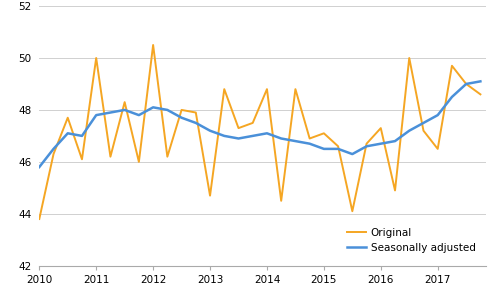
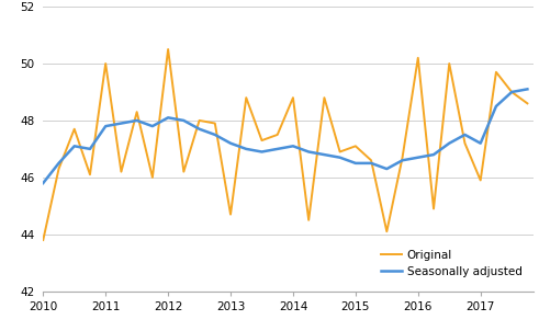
Original/2016: 47.3 -> 50.2
Original/2017: 46.5 -> 45.9
Seasonally adjusted/2017: 47.8 -> 47.2
